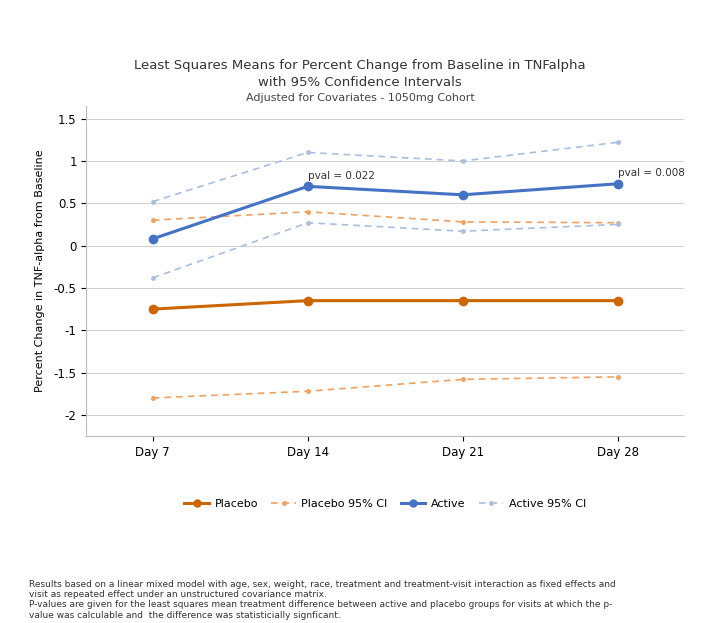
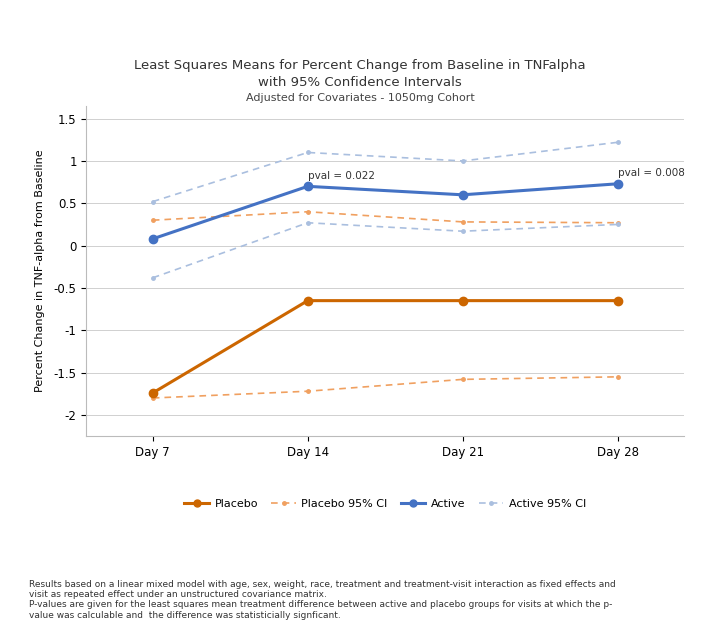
Placebo/Day 7: -0.75 -> -1.74
